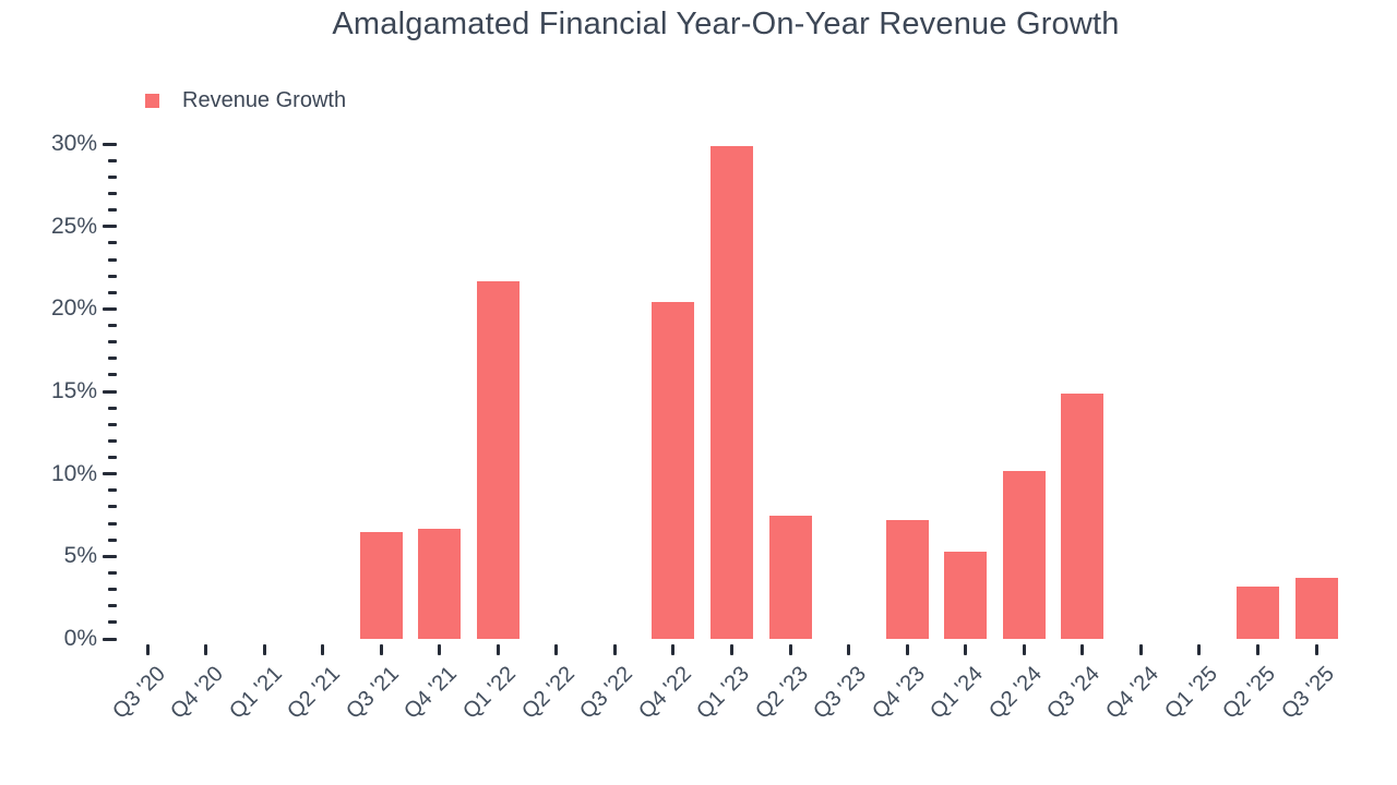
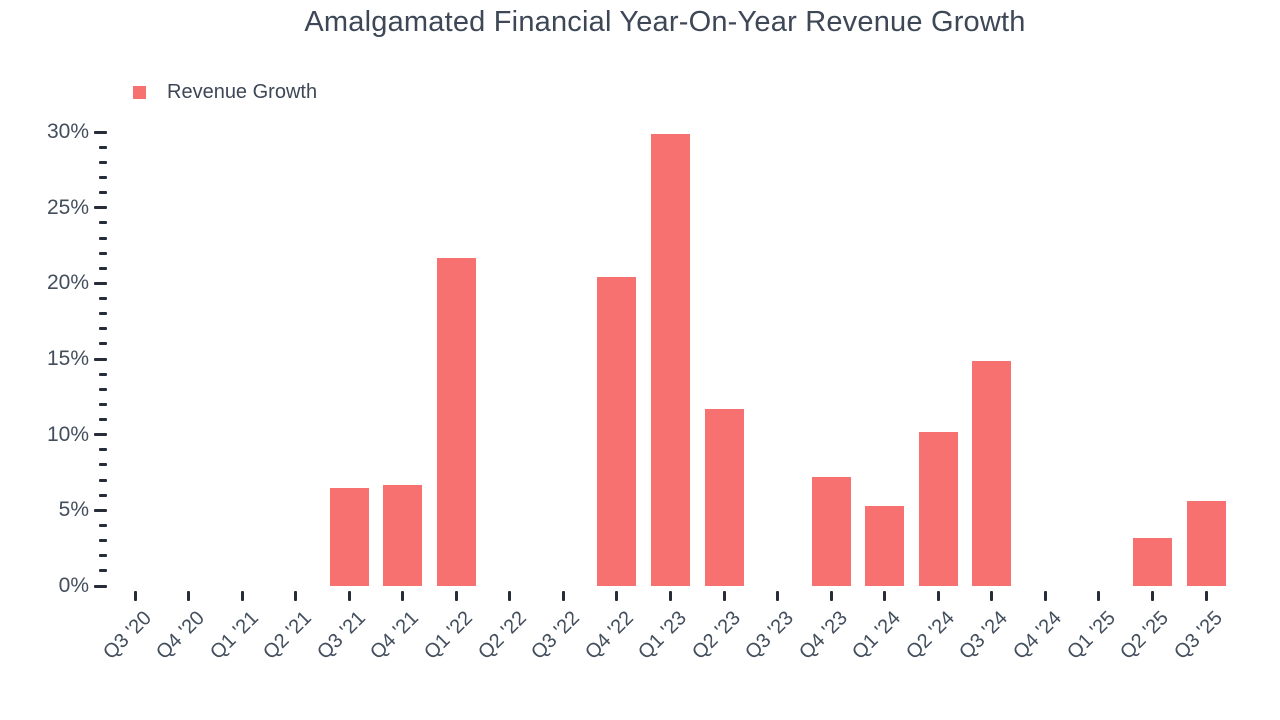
Q2 '23: 7.5% -> 11.7%
Q3 '25: 3.7% -> 5.6%
